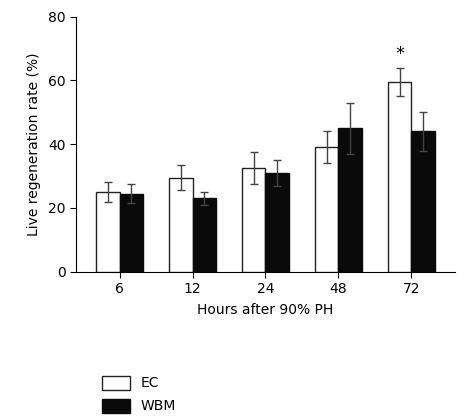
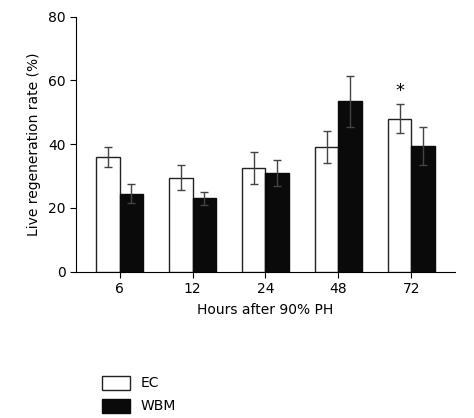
EC/6: 25.0 -> 36.0
WBM/48: 45.0 -> 53.5
EC/72: 59.5 -> 48.0
WBM/72: 44.0 -> 39.5
